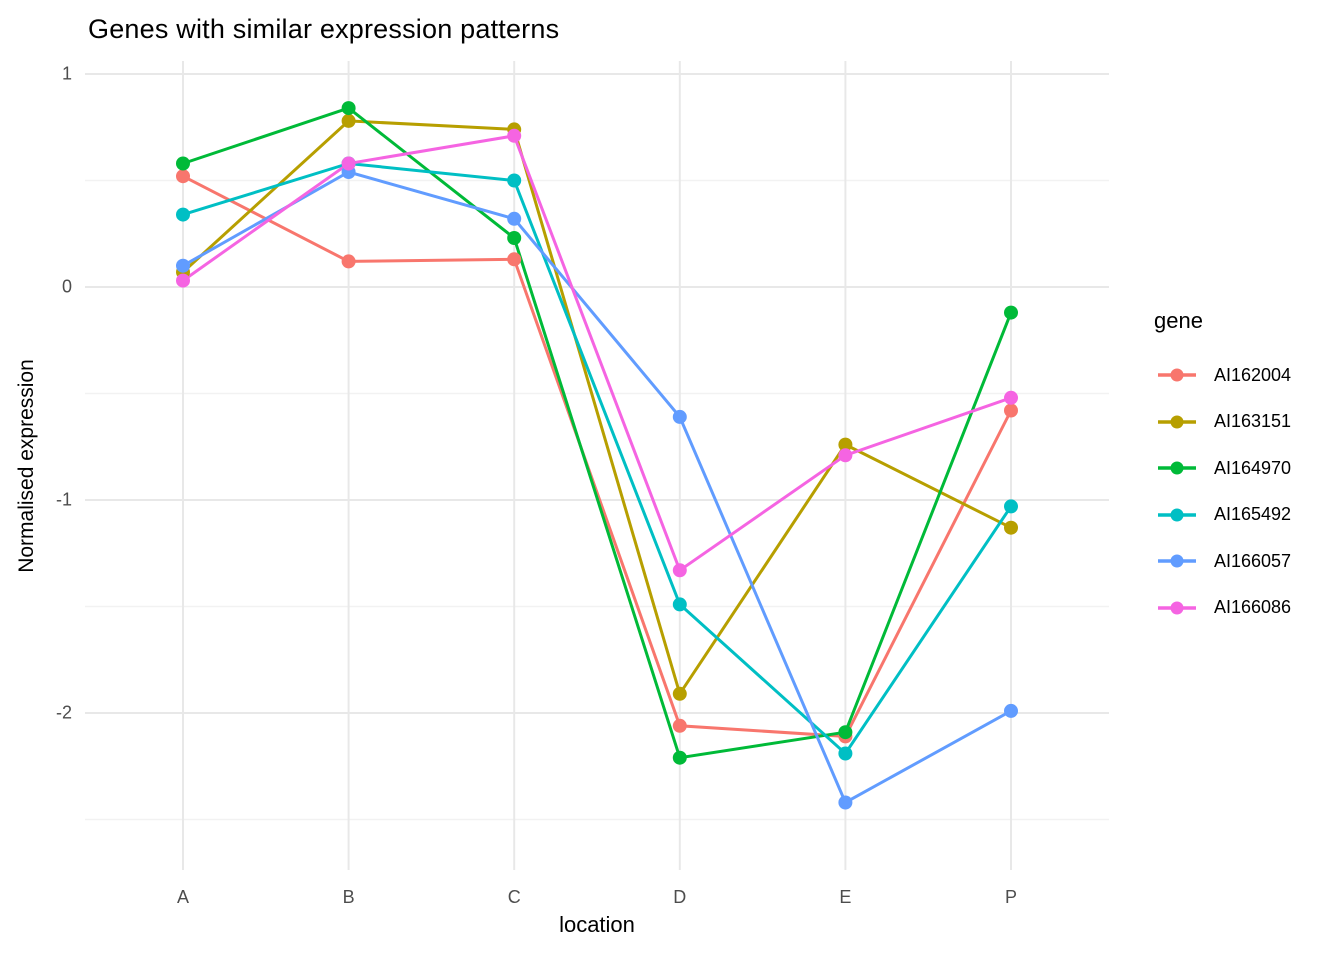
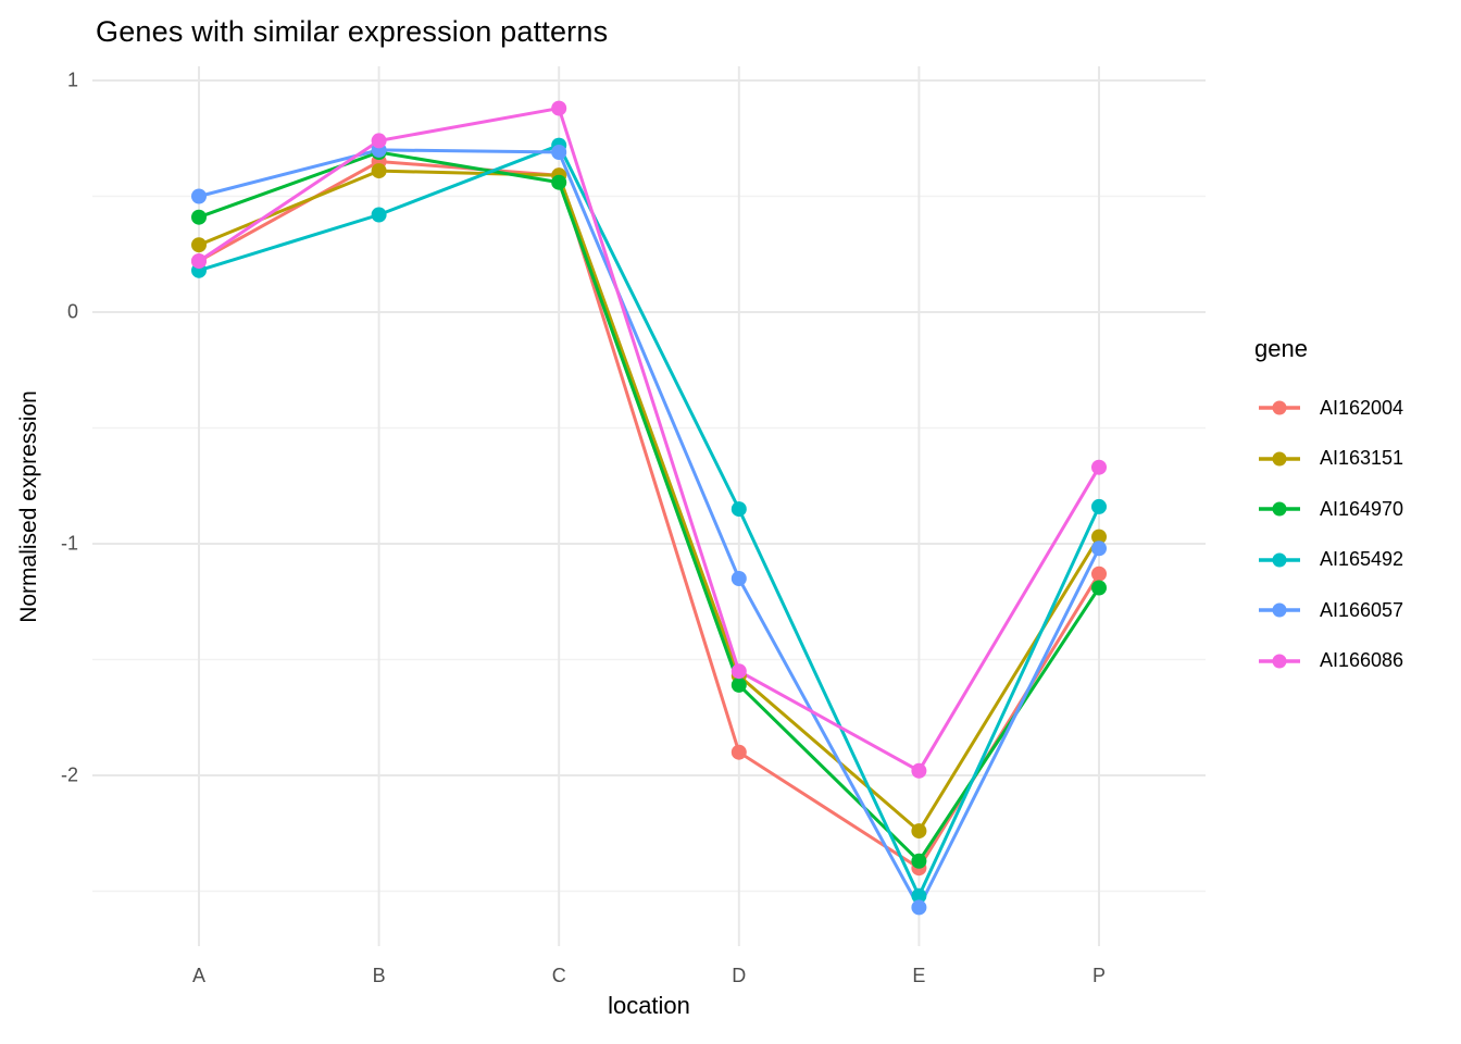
AI162004/A: 0.52 -> 0.22
AI163151/A: 0.07 -> 0.29
AI164970/A: 0.58 -> 0.41
AI165492/A: 0.34 -> 0.18
AI166057/A: 0.10 -> 0.50
AI166086/A: 0.03 -> 0.22
AI162004/B: 0.12 -> 0.65
AI163151/B: 0.78 -> 0.61
AI164970/B: 0.84 -> 0.69
AI165492/B: 0.58 -> 0.42
AI166057/B: 0.54 -> 0.70
AI166086/B: 0.58 -> 0.74
AI162004/C: 0.13 -> 0.59
AI163151/C: 0.74 -> 0.59
AI164970/C: 0.23 -> 0.56
AI165492/C: 0.50 -> 0.72
AI166057/C: 0.32 -> 0.69
AI166086/C: 0.71 -> 0.88
AI162004/D: -2.06 -> -1.90
AI163151/D: -1.91 -> -1.57
AI164970/D: -2.21 -> -1.61
AI165492/D: -1.49 -> -0.85
AI166057/D: -0.61 -> -1.15
AI166086/D: -1.33 -> -1.55
AI162004/E: -2.11 -> -2.40
AI163151/E: -0.74 -> -2.24
AI164970/E: -2.09 -> -2.37
AI165492/E: -2.19 -> -2.52
AI166057/E: -2.42 -> -2.57
AI166086/E: -0.79 -> -1.98
AI162004/P: -0.58 -> -1.13
AI163151/P: -1.13 -> -0.97
AI164970/P: -0.12 -> -1.19
AI165492/P: -1.03 -> -0.84
AI166057/P: -1.99 -> -1.02
AI166086/P: -0.52 -> -0.67
